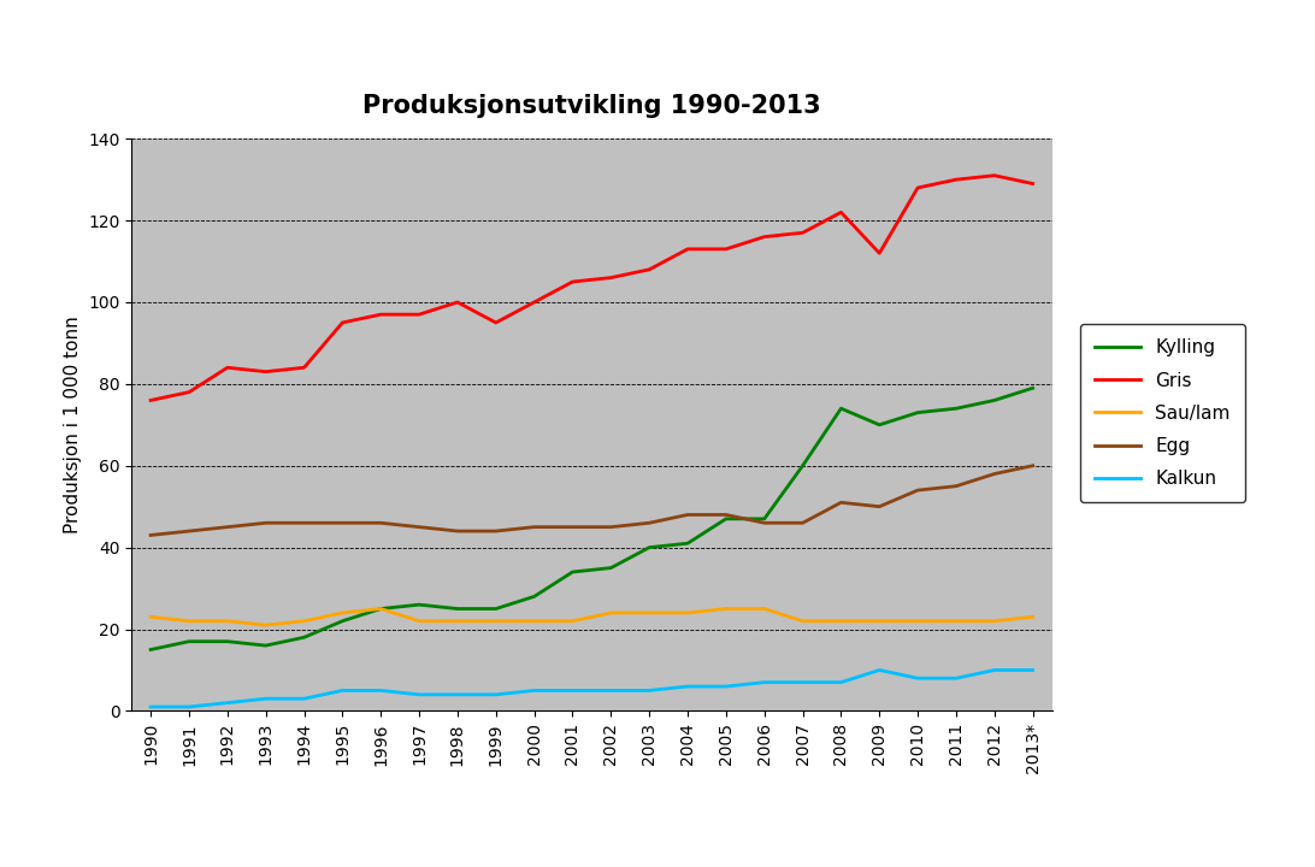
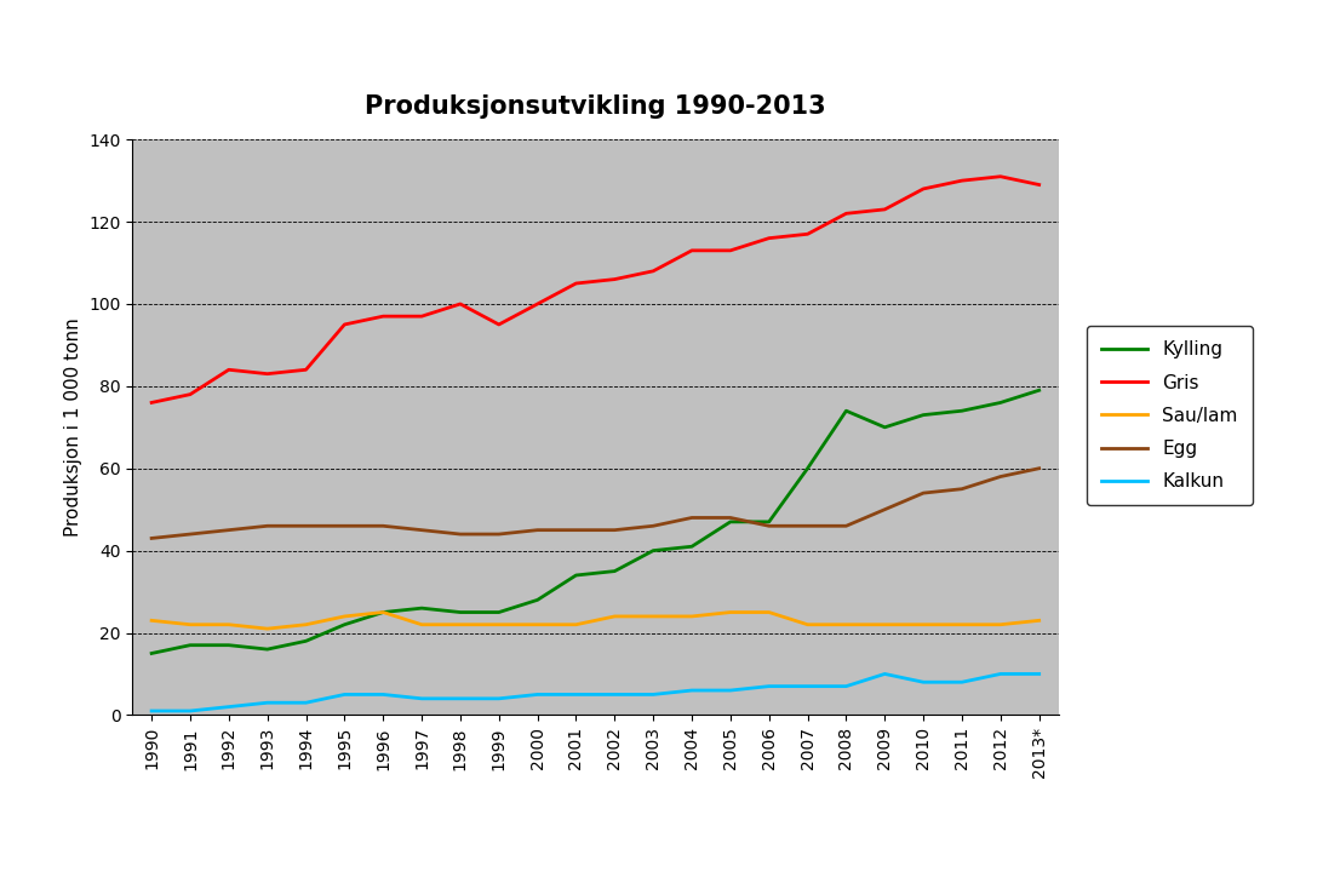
Egg/2008: 51 -> 46
Gris/2009: 112 -> 123
